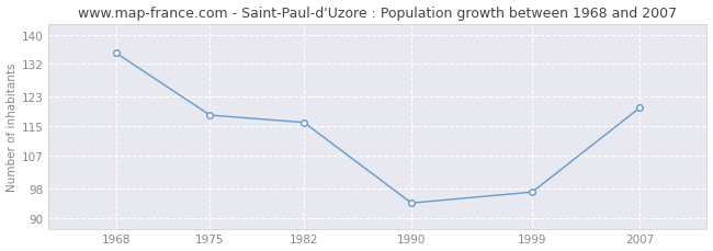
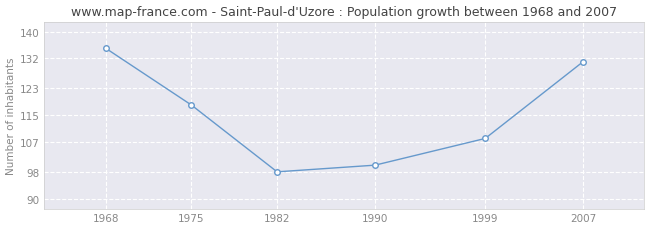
1982: 116 -> 98
1990: 94 -> 100
1999: 97 -> 108
2007: 120 -> 131
